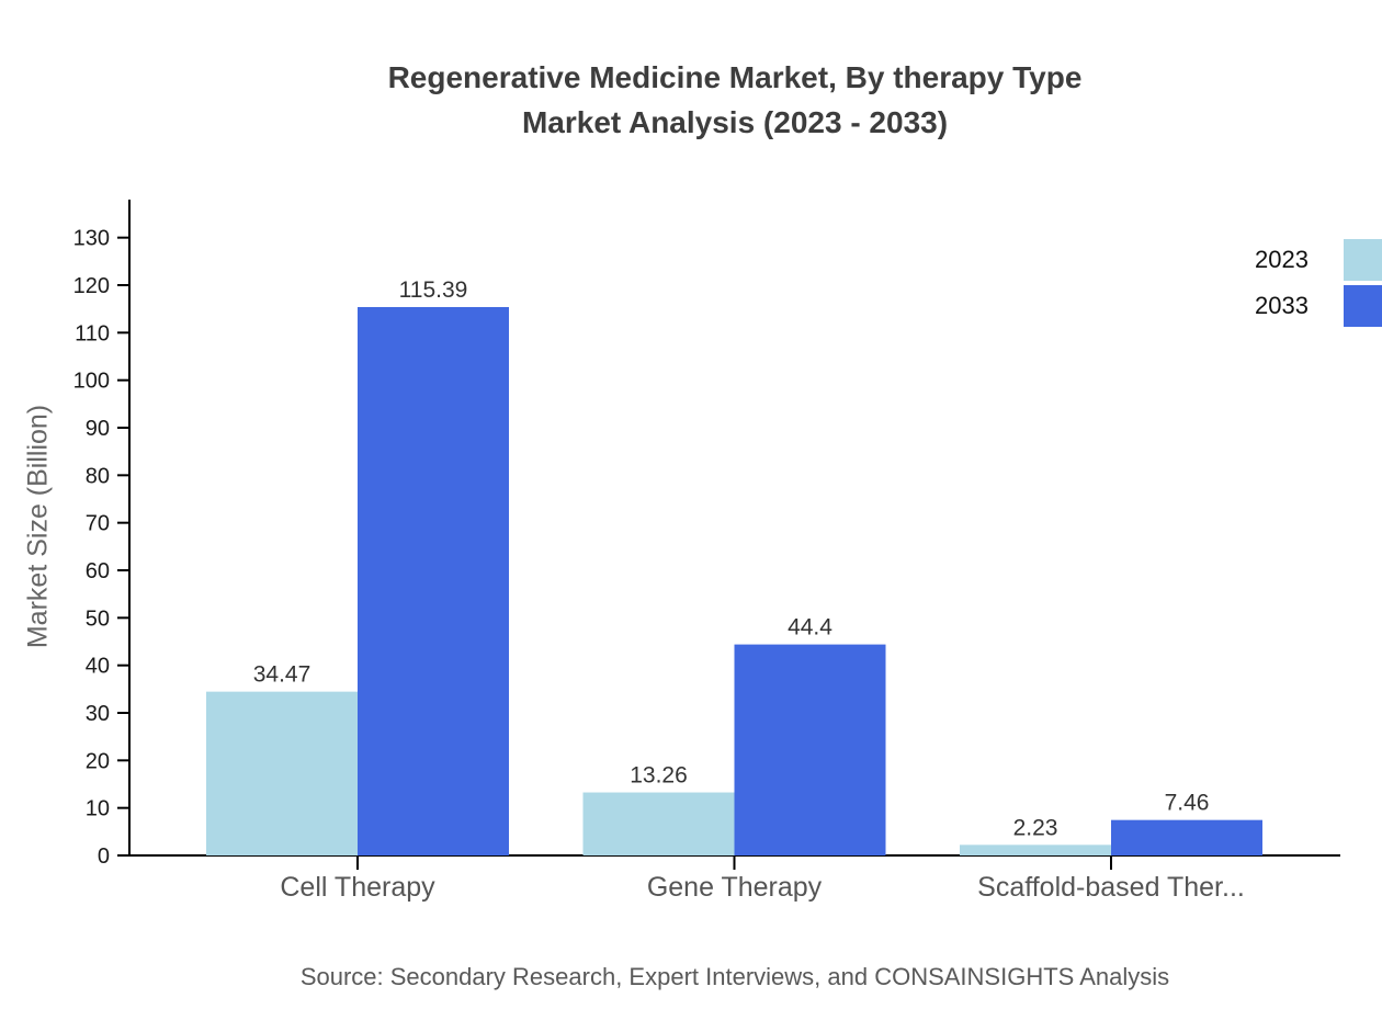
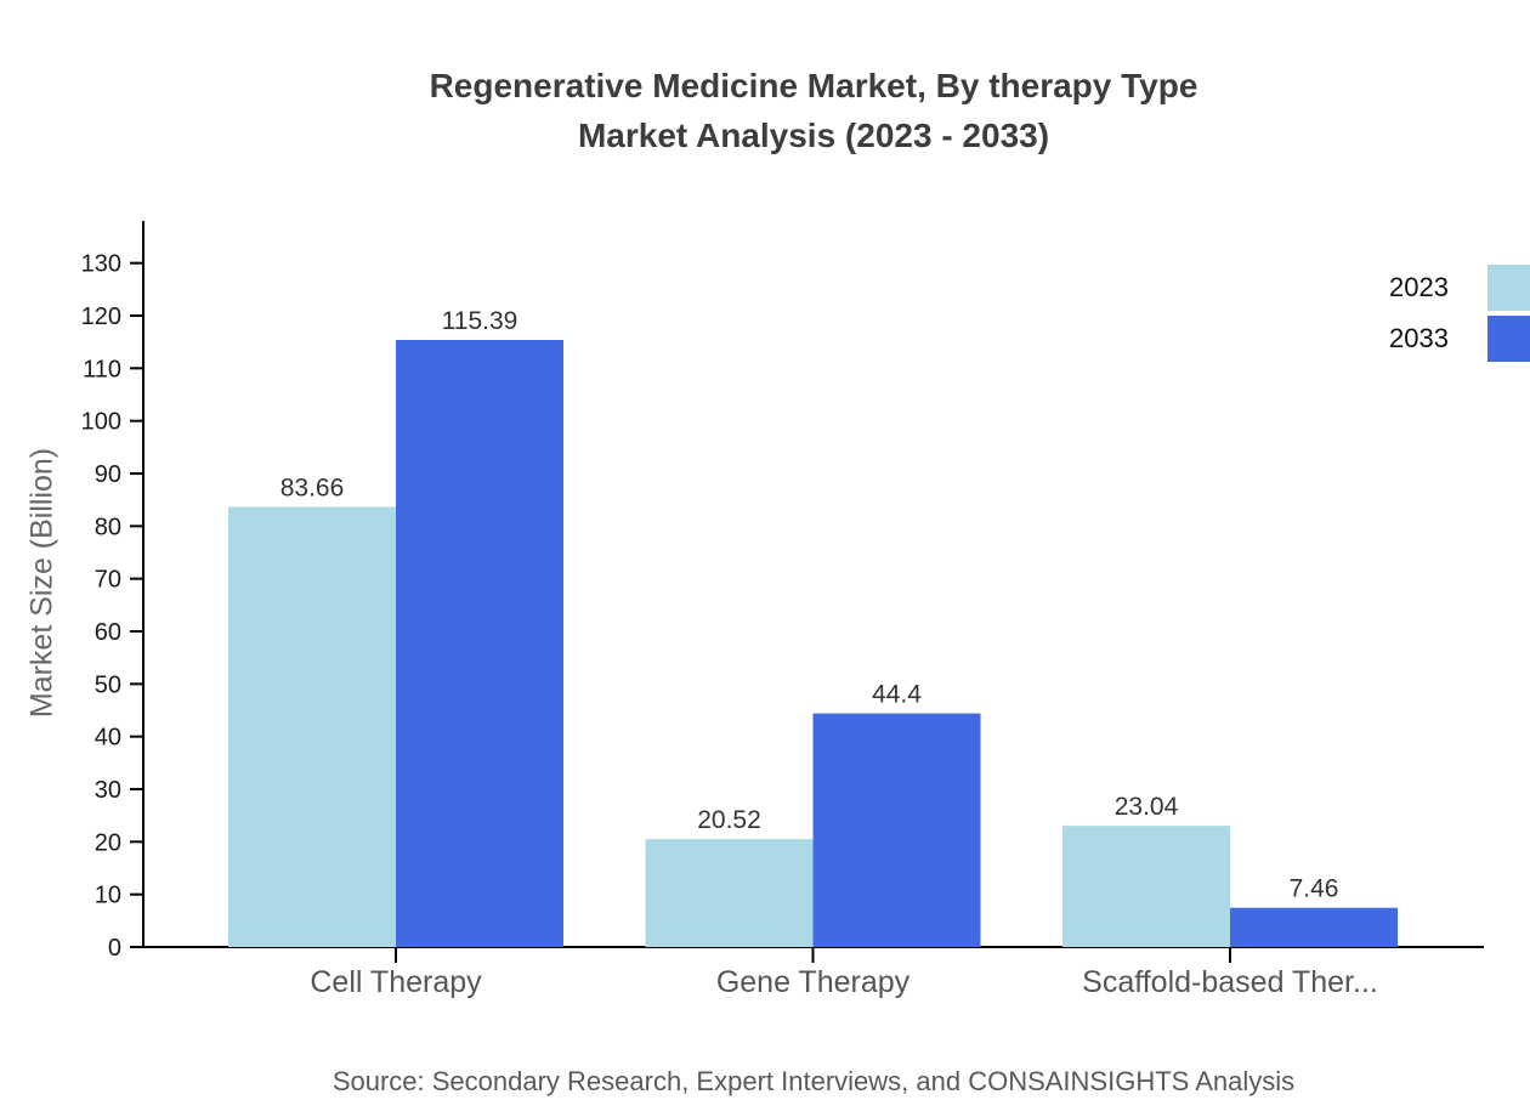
2023/Cell Therapy: 34.47 -> 83.66
2023/Gene Therapy: 13.26 -> 20.52
2023/Scaffold-based Ther...: 2.23 -> 23.04
